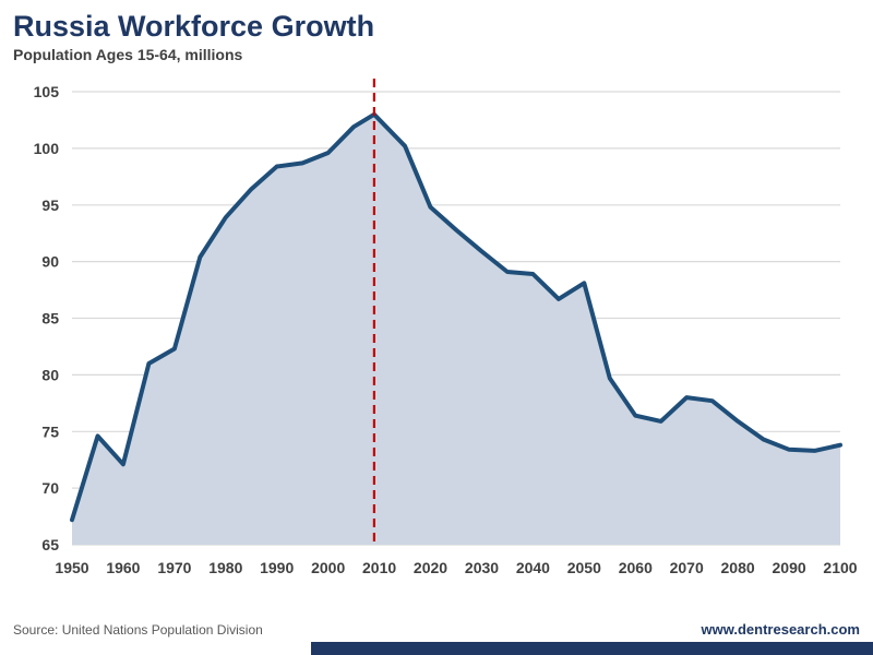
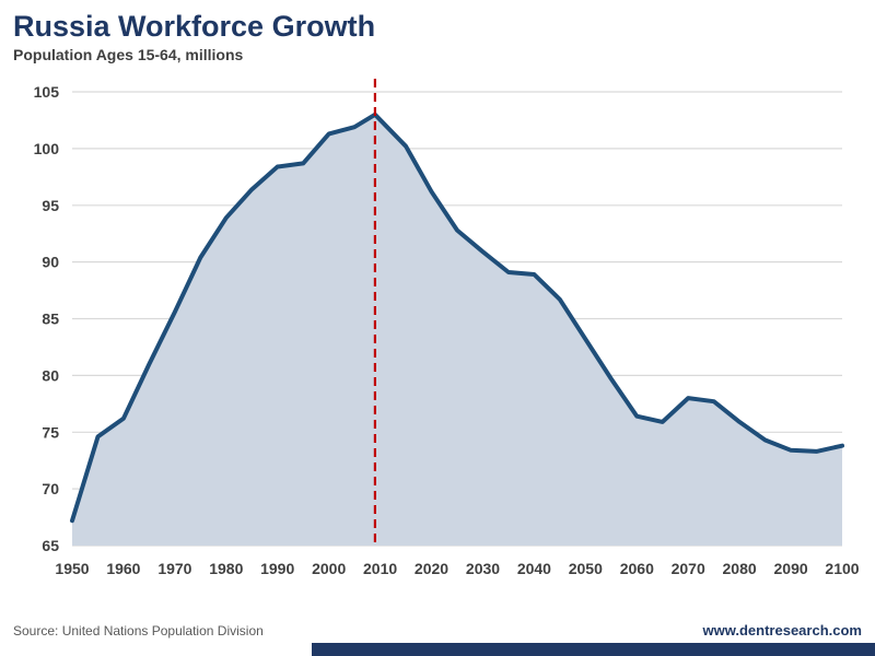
1960: 72.1 -> 76.2
1970: 82.3 -> 85.6
2000: 99.6 -> 101.3
2020: 94.8 -> 96.2
2050: 88.1 -> 83.2
